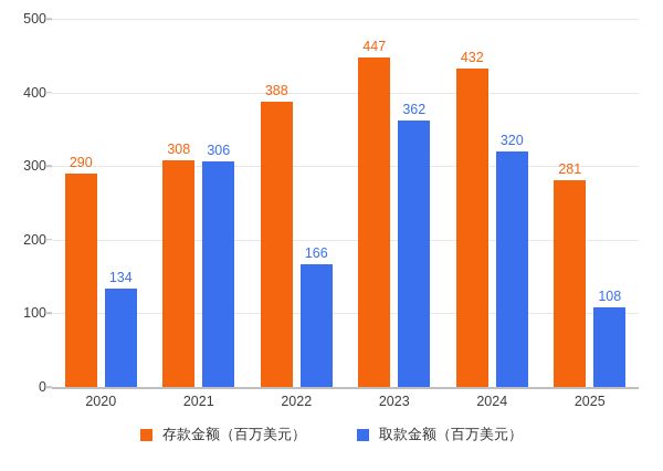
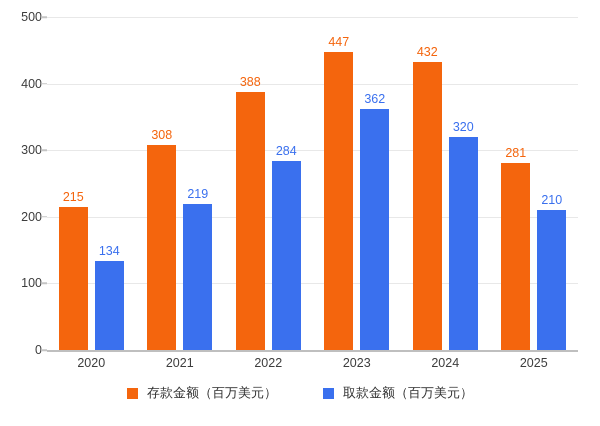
存款金额（百万美元）/2020: 290 -> 215
取款金额（百万美元）/2021: 306 -> 219
取款金额（百万美元）/2022: 166 -> 284
取款金额（百万美元）/2025: 108 -> 210
